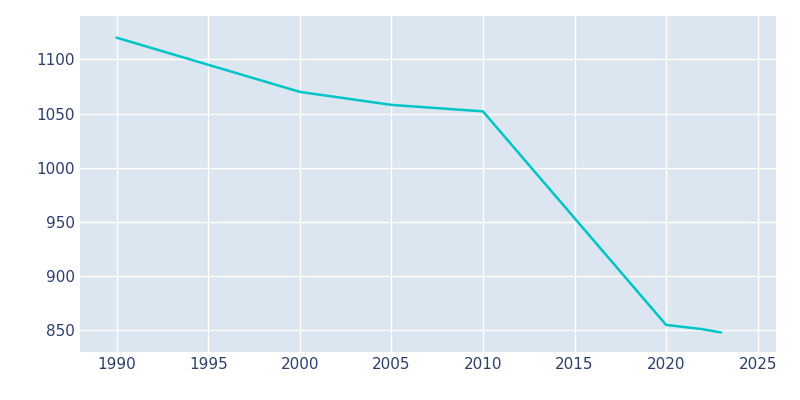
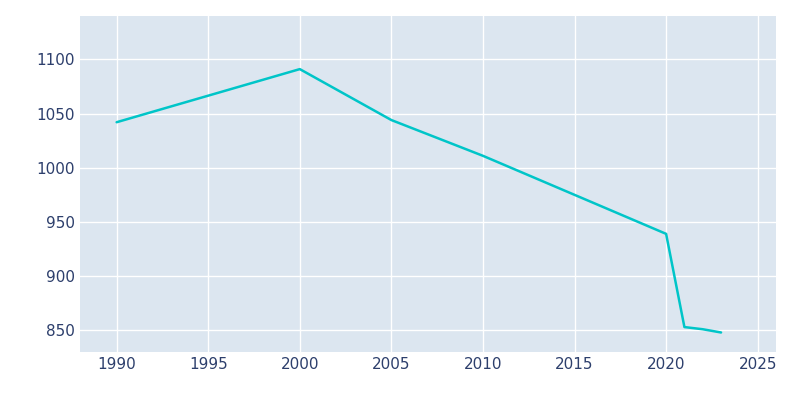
1990: 1120 -> 1042
2000: 1070 -> 1091
2005: 1058 -> 1044
2010: 1052 -> 1011
2020: 855 -> 939
